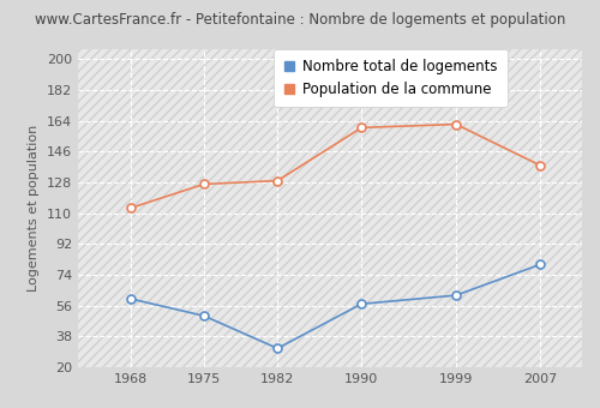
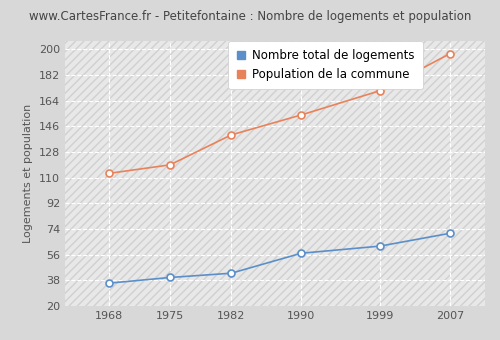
Nombre total de logements/1968: 60 -> 36
Nombre total de logements/1975: 50 -> 40
Population de la commune/1975: 127 -> 119
Nombre total de logements/1982: 31 -> 43
Population de la commune/1982: 129 -> 140
Population de la commune/1990: 160 -> 154
Population de la commune/1999: 162 -> 171
Nombre total de logements/2007: 80 -> 71
Population de la commune/2007: 138 -> 197
